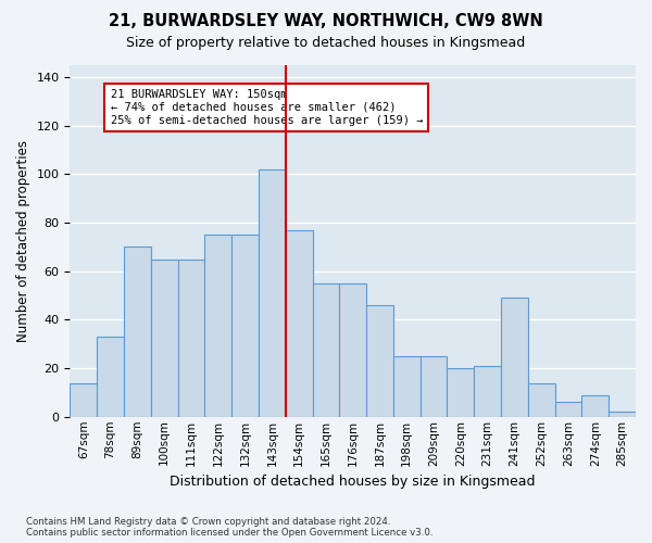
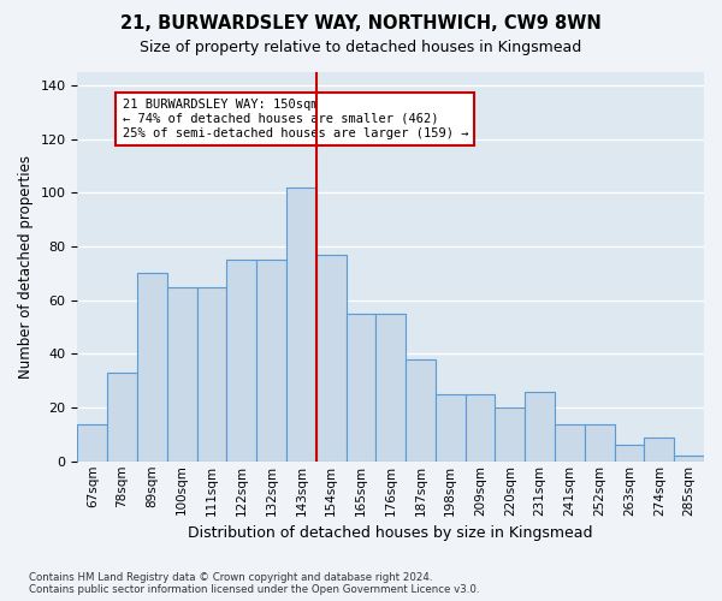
187sqm: 46 -> 38
231sqm: 21 -> 26
241sqm: 49 -> 14
